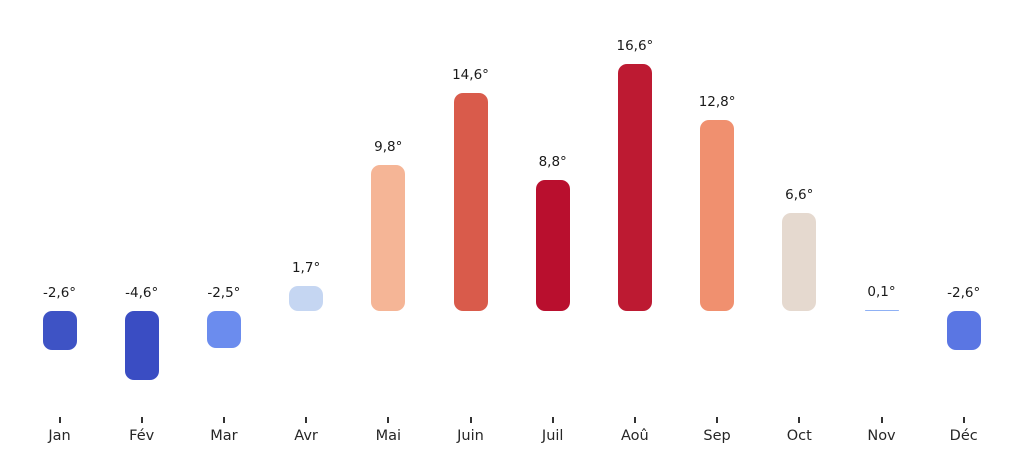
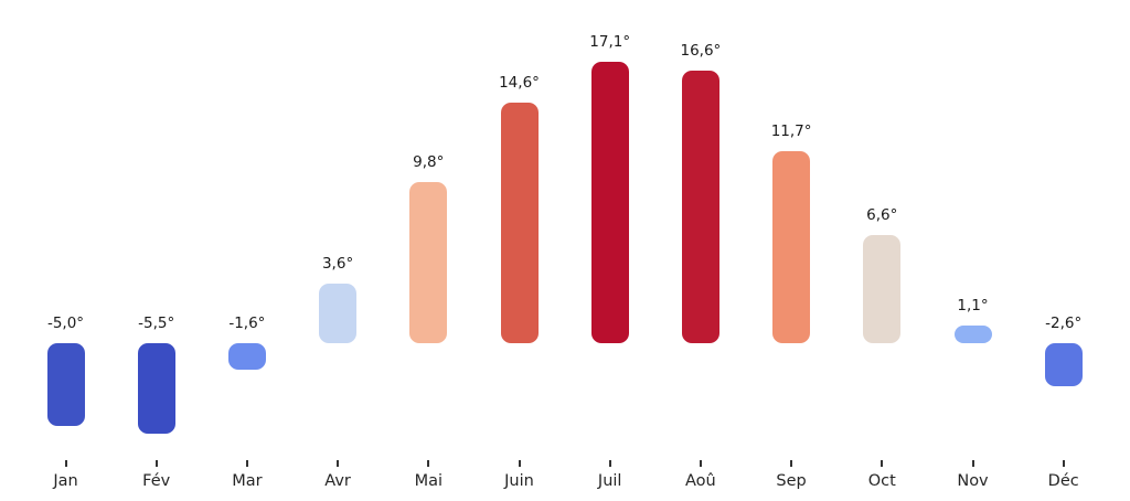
Jan: -2,6° -> -5,0°
Fév: -4,6° -> -5,5°
Mar: -2,5° -> -1,6°
Avr: 1,7° -> 3,6°
Juil: 8,8° -> 17,1°
Sep: 12,8° -> 11,7°
Nov: 0,1° -> 1,1°
